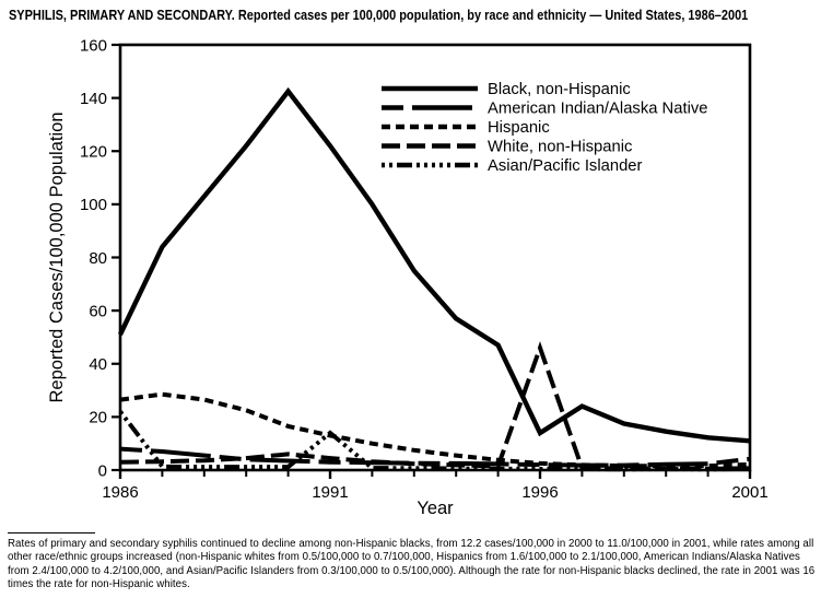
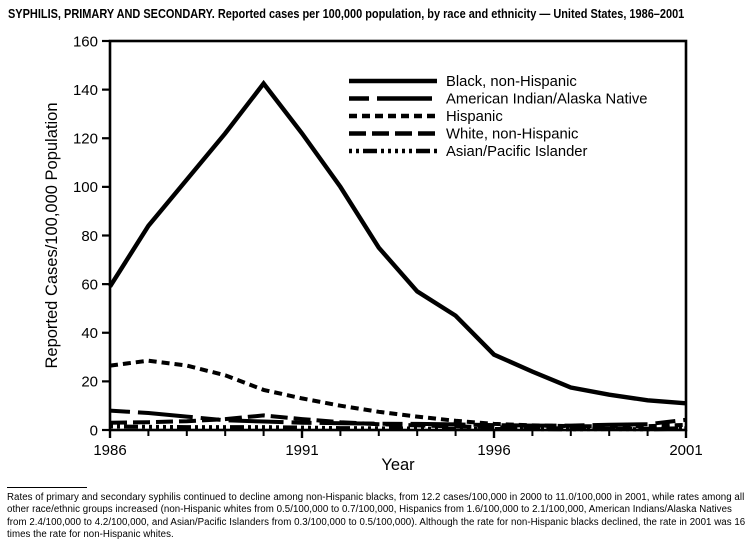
Black, non-Hispanic/1986: 51 -> 59
Asian/Pacific Islander/1986: 22 -> 2
Asian/Pacific Islander/1991: 14 -> 1
Black, non-Hispanic/1996: 14 -> 31
White, non-Hispanic/1996: 46 -> 1
